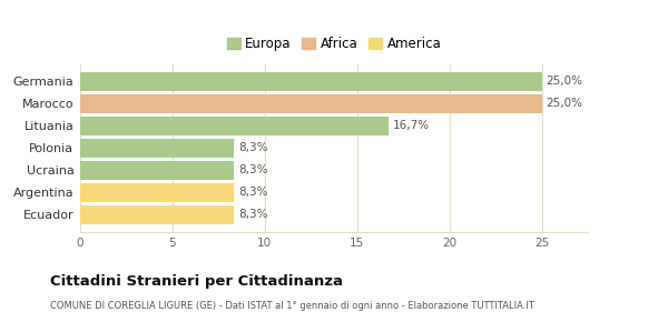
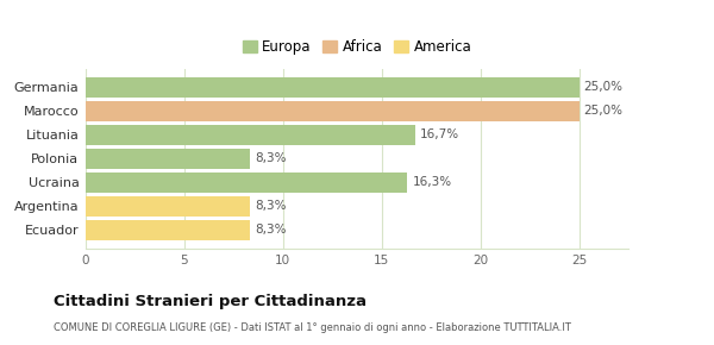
Ucraina: 8,3% -> 16,3%
